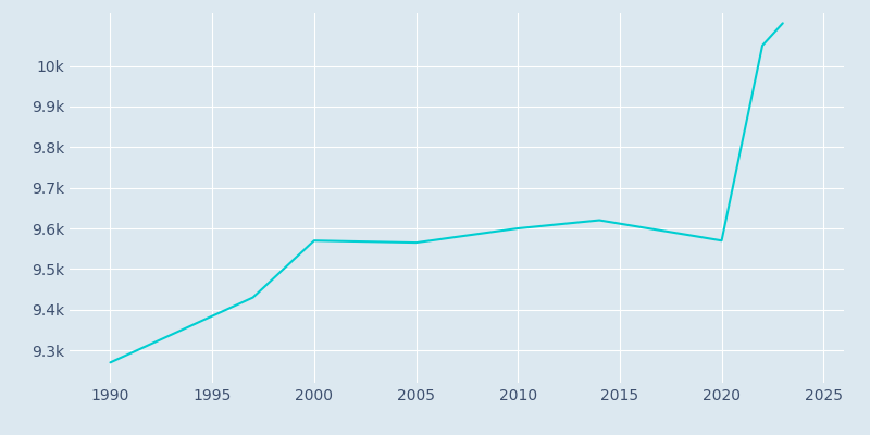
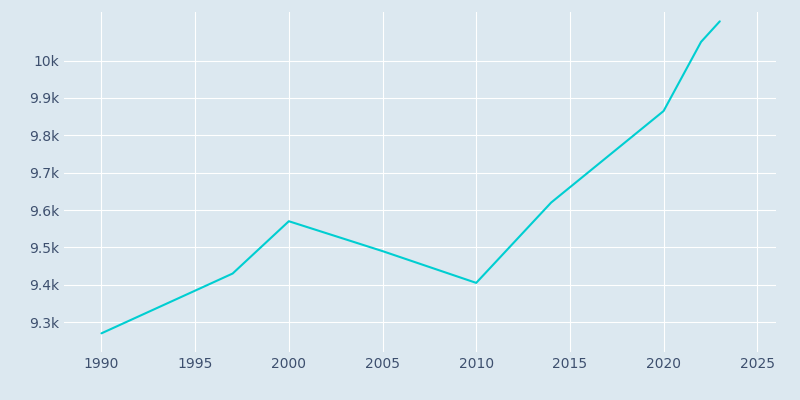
2005: 9.565k -> 9.490k
2010: 9.600k -> 9.405k
2020: 9.570k -> 9.865k
